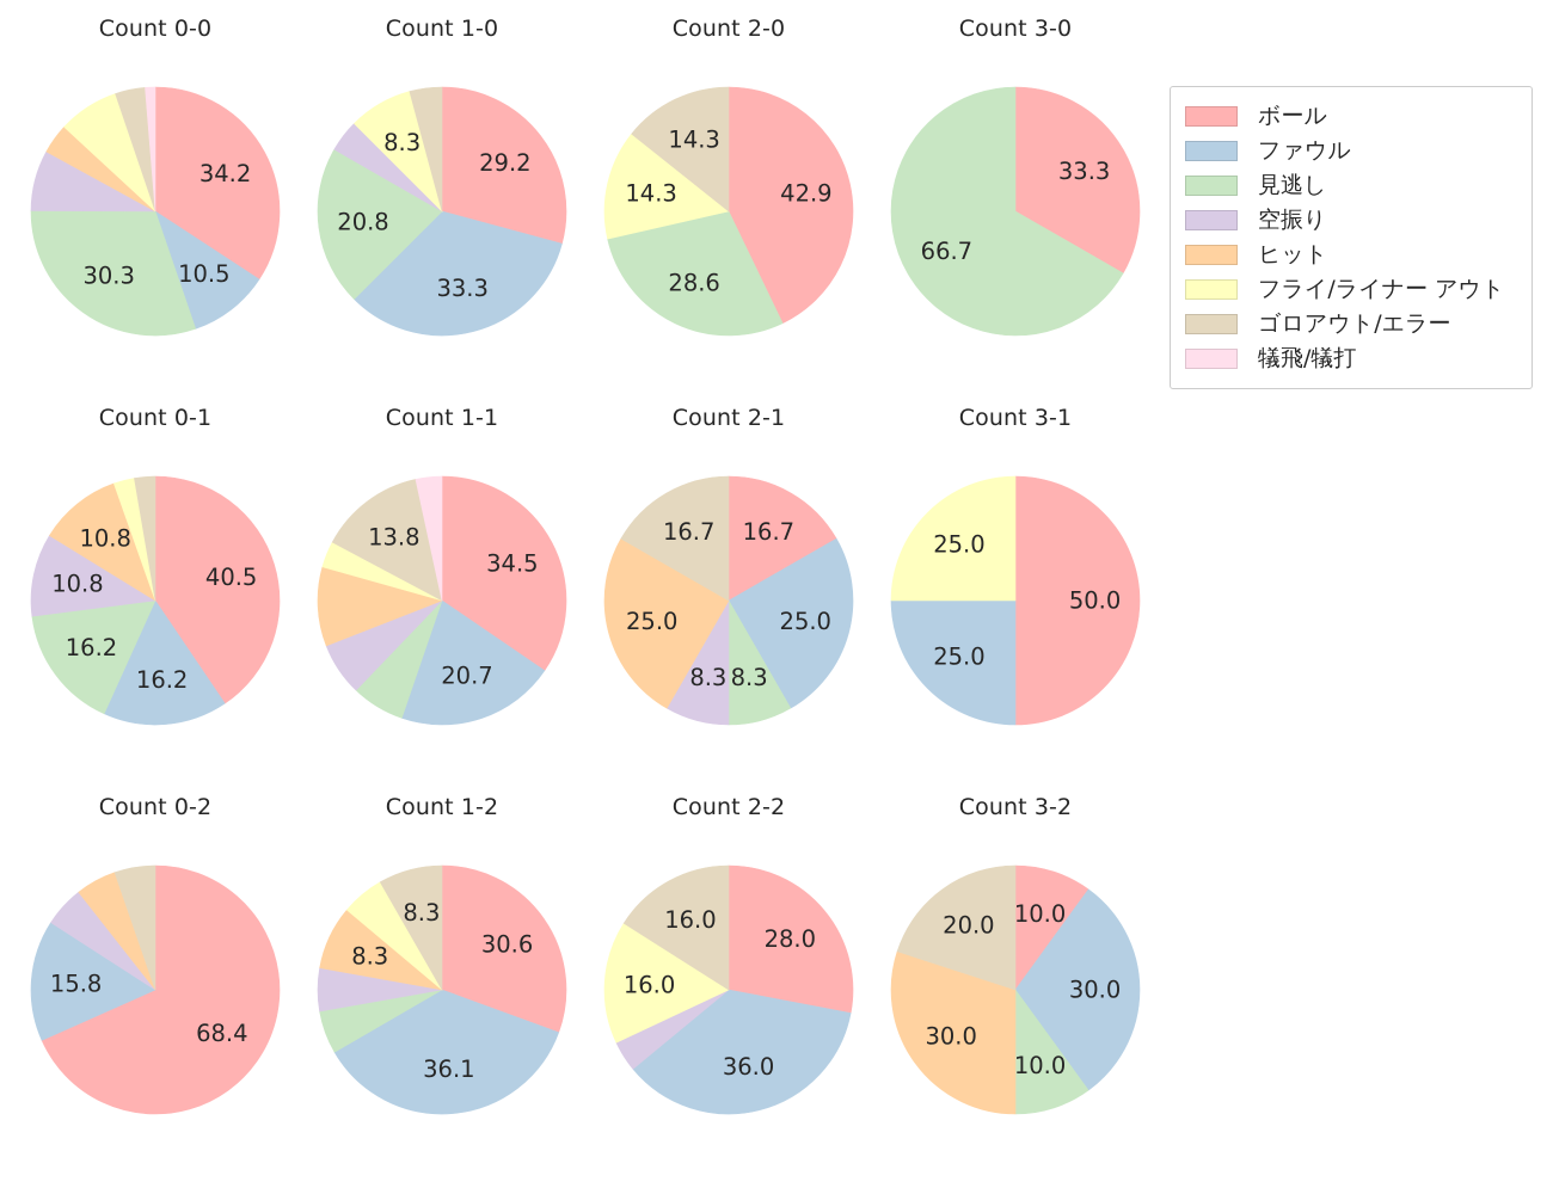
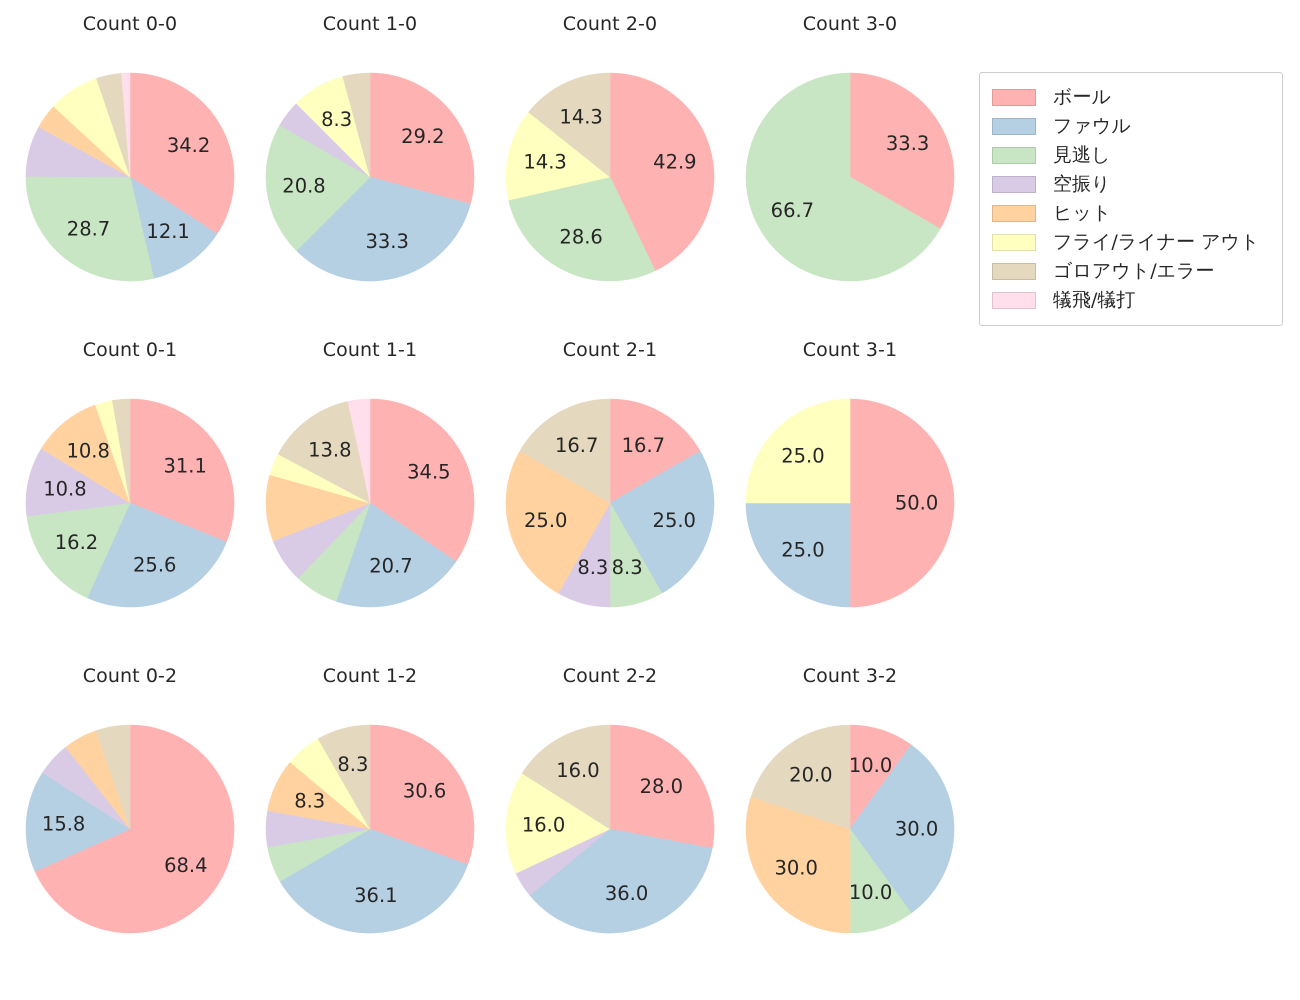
Count 0-0/ファウル: 10.5 -> 12.1
Count 0-0/見逃し: 30.3 -> 28.7
Count 0-1/ボール: 40.5 -> 31.1
Count 0-1/ファウル: 16.2 -> 25.6
